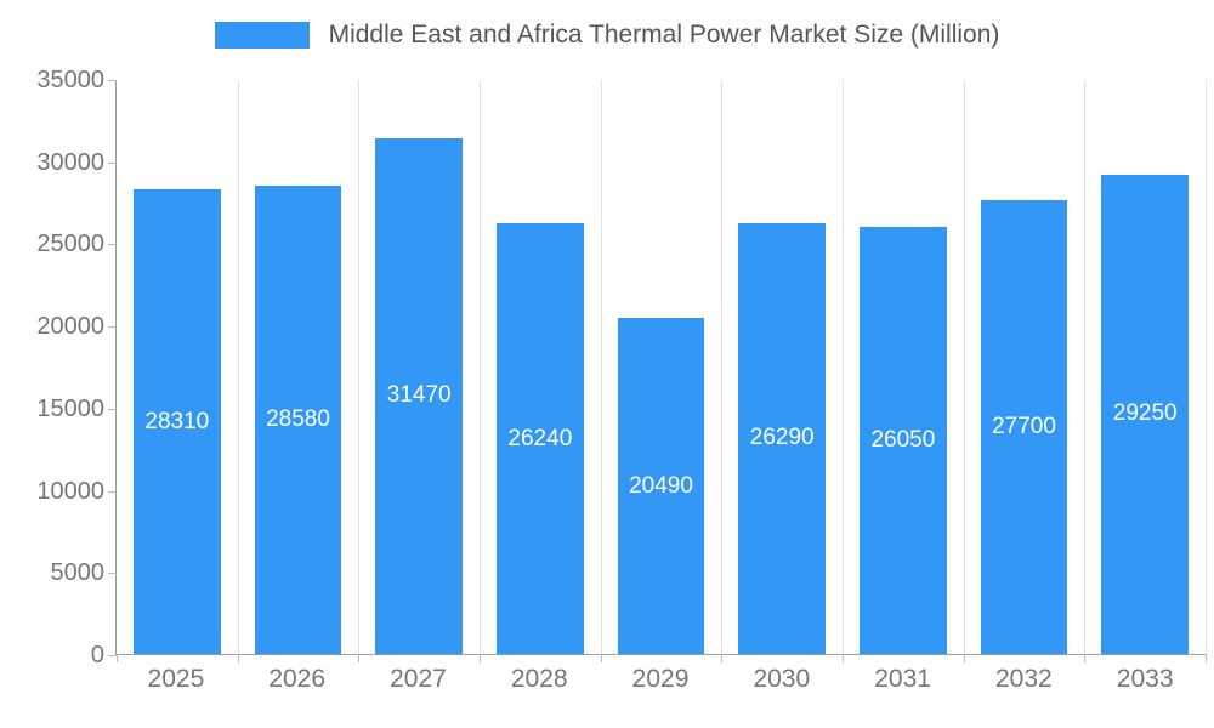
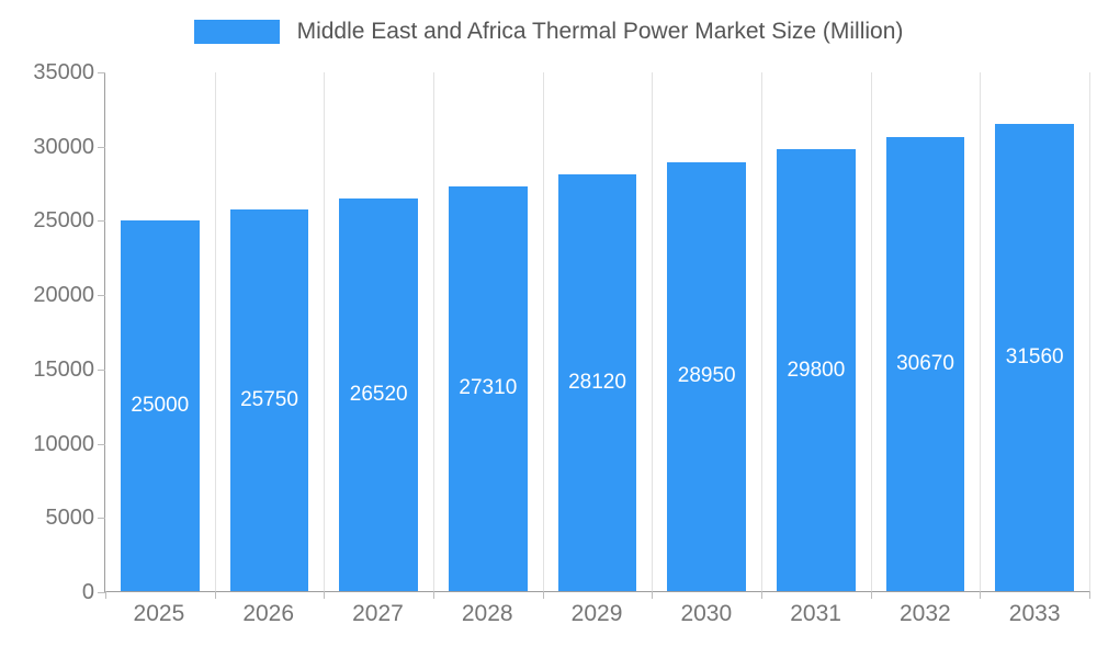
2025: 28310 -> 25000
2026: 28580 -> 25750
2027: 31470 -> 26520
2028: 26240 -> 27310
2029: 20490 -> 28120
2030: 26290 -> 28950
2031: 26050 -> 29800
2032: 27700 -> 30670
2033: 29250 -> 31560
